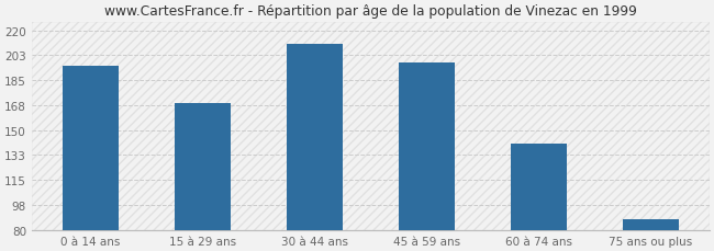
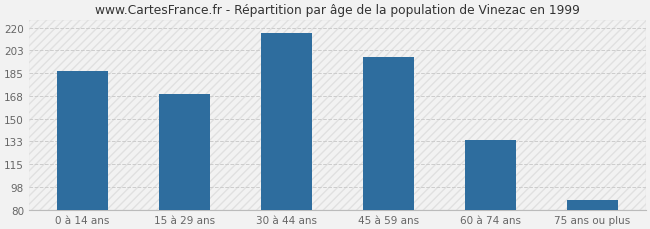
0 à 14 ans: 195 -> 187
30 à 44 ans: 211 -> 216
60 à 74 ans: 141 -> 134
